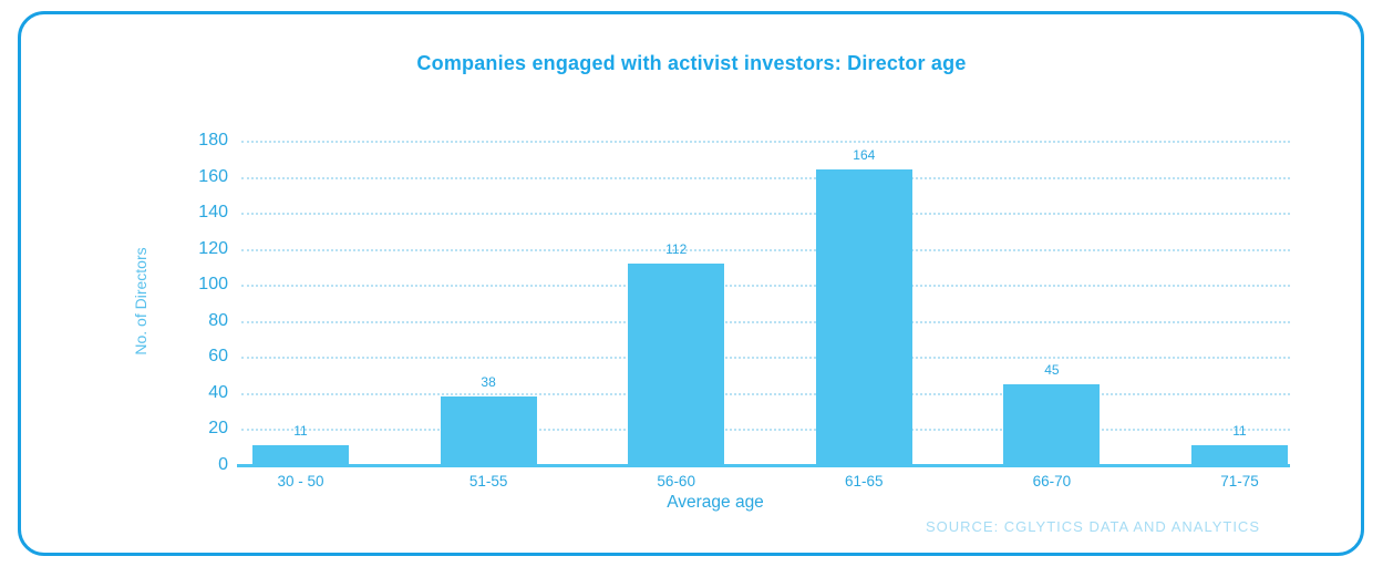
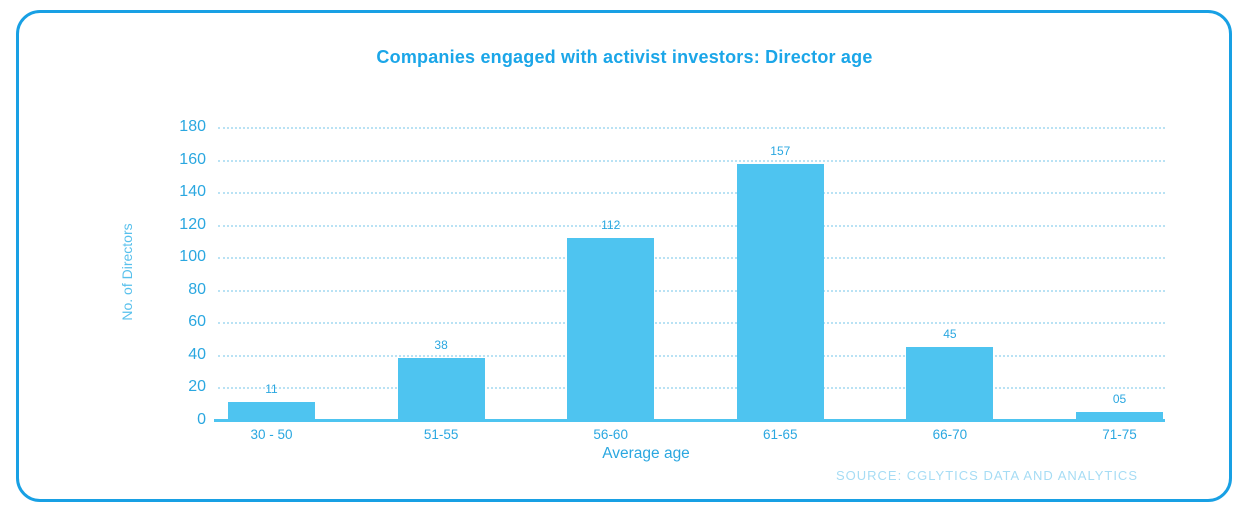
61-65: 164 -> 157
71-75: 11 -> 05
